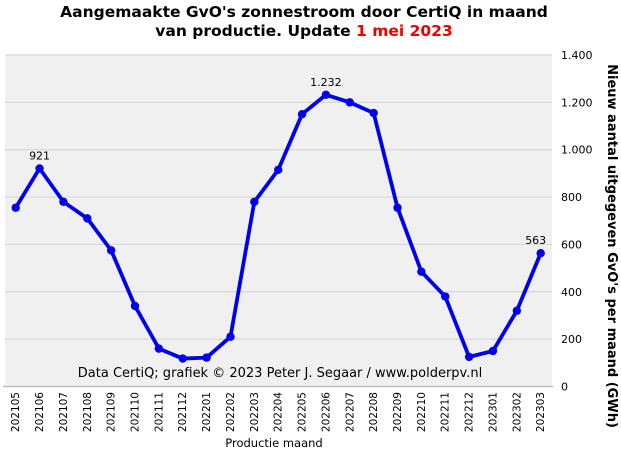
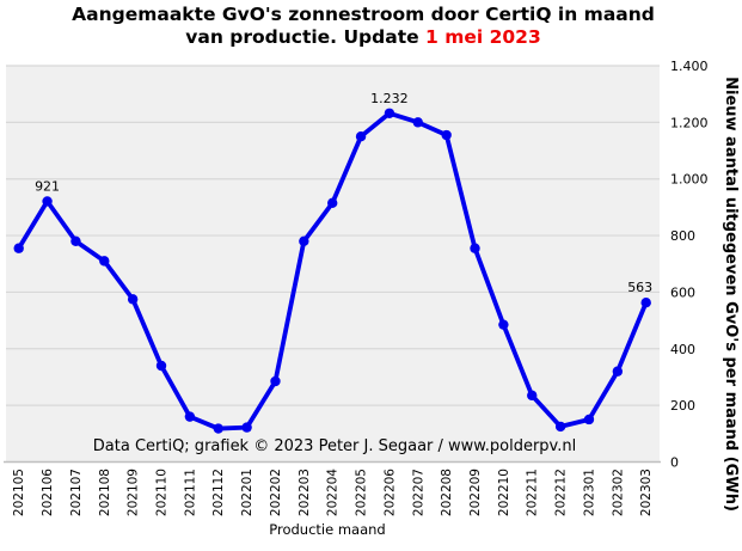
202202: 210 -> 280
202211: 380 -> 240
